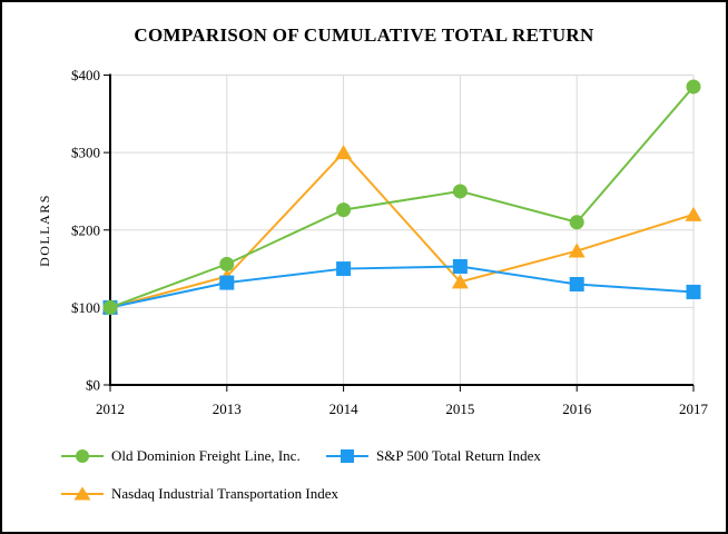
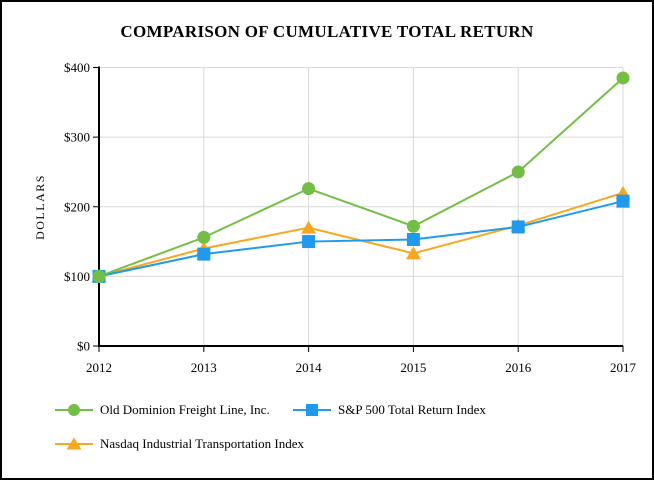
Nasdaq Industrial Transportation Index/2014: $300 -> $170
Old Dominion Freight Line, Inc./2015: $250 -> $170
Old Dominion Freight Line, Inc./2016: $210 -> $250
S&P 500 Total Return Index/2016: $130 -> $170
S&P 500 Total Return Index/2017: $120 -> $210
